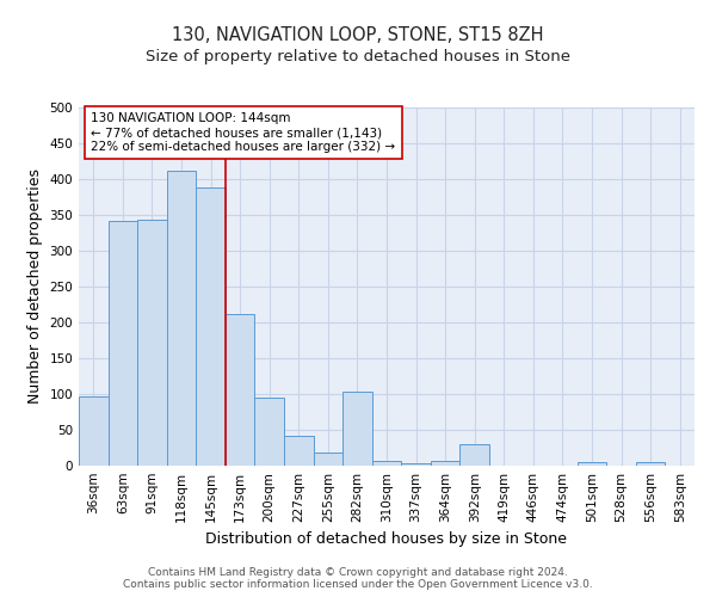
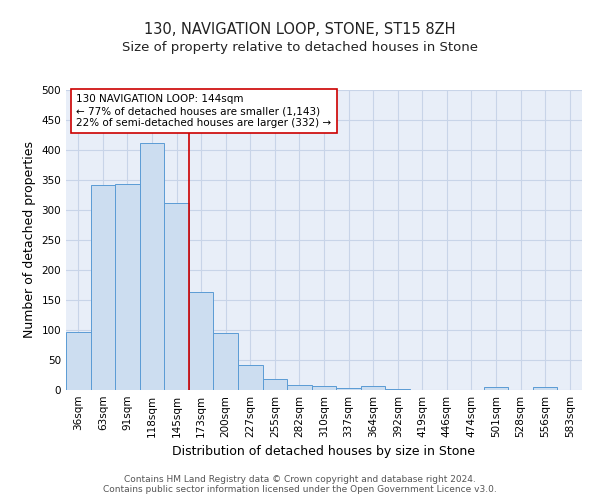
145sqm: 388 -> 311
173sqm: 212 -> 164
282sqm: 104 -> 8
392sqm: 30 -> 1
